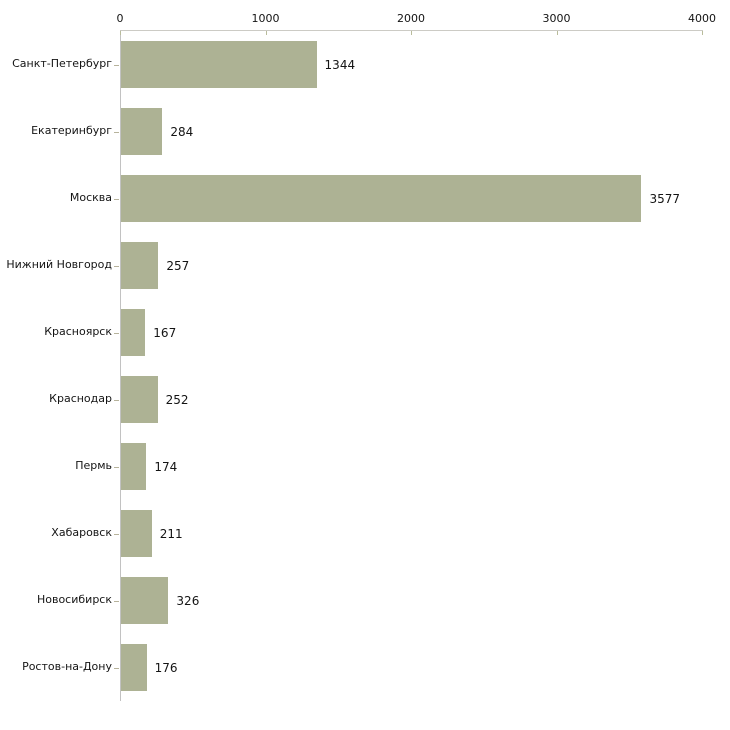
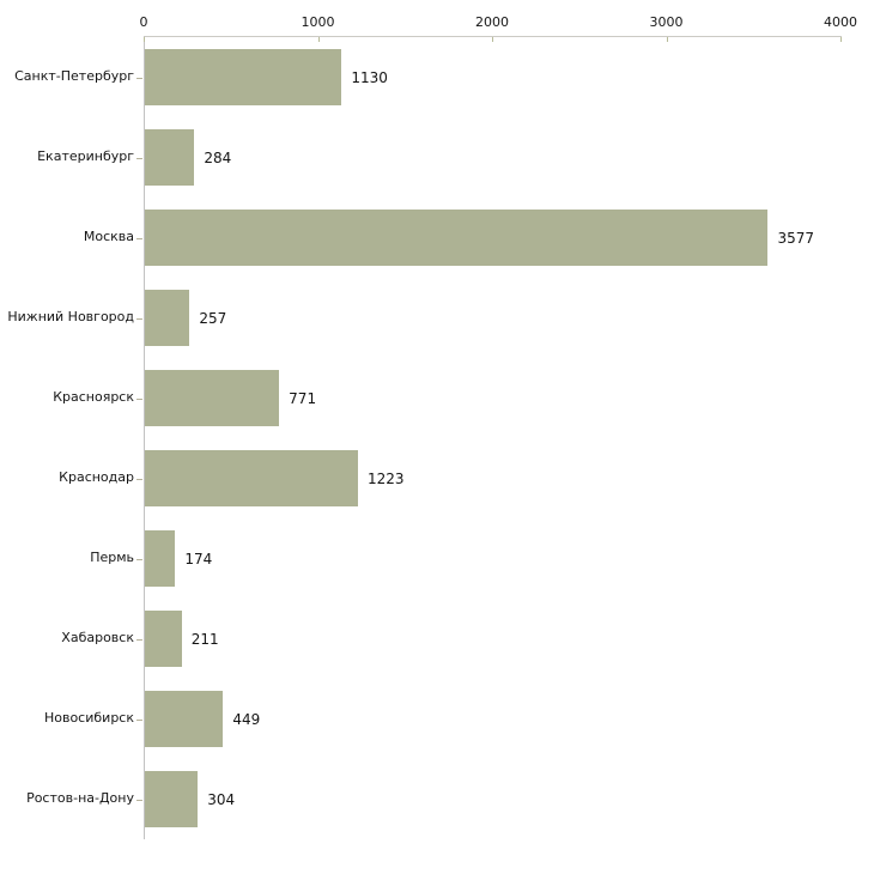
Санкт-Петербург: 1344 -> 1130
Красноярск: 167 -> 771
Краснодар: 252 -> 1223
Новосибирск: 326 -> 449
Ростов-на-Дону: 176 -> 304
